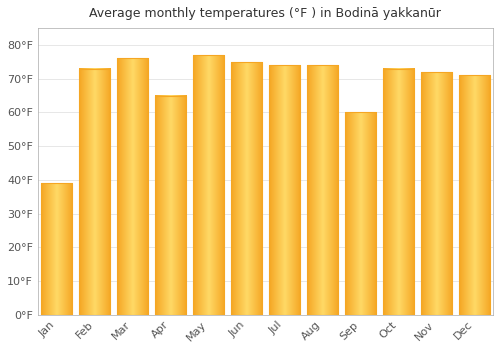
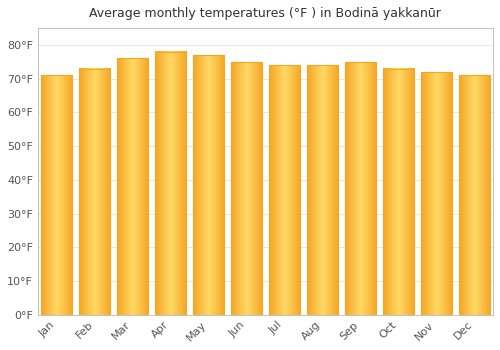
Jan: 39°F -> 71°F
Apr: 65°F -> 78°F
Sep: 60°F -> 75°F
